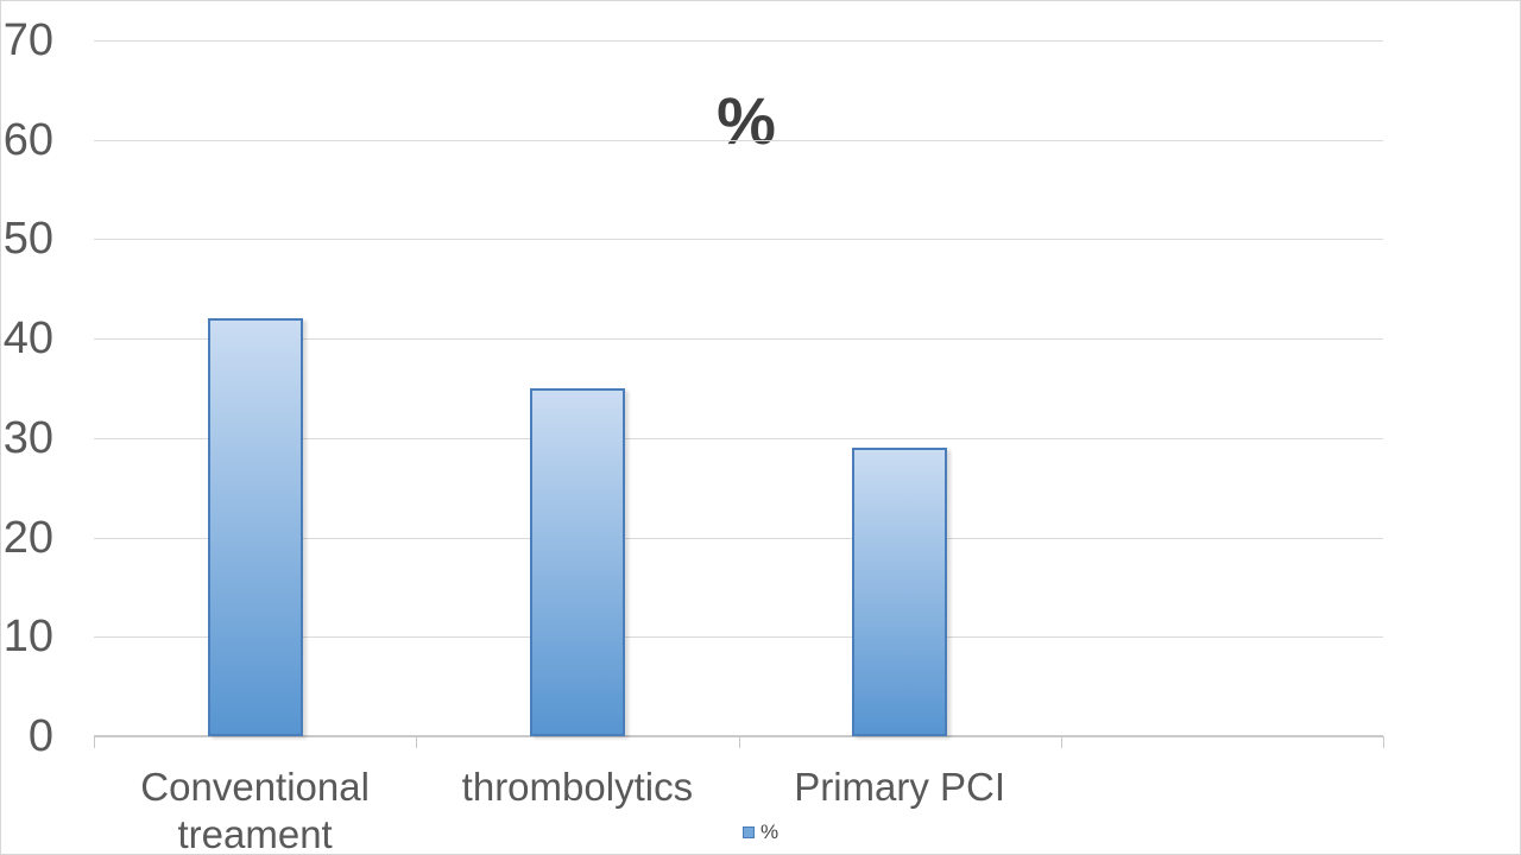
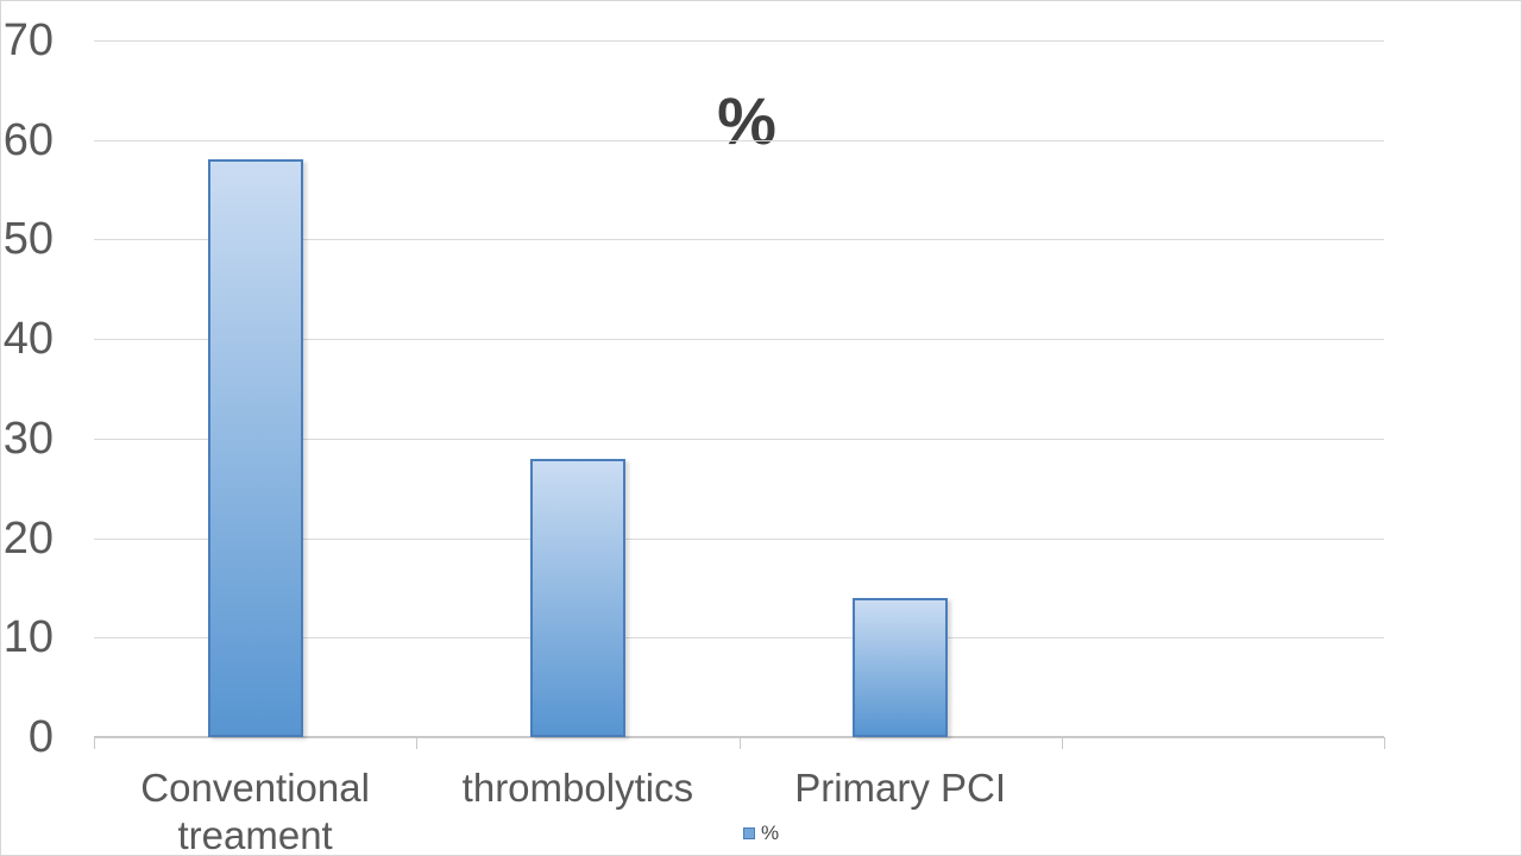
Conventional treament: 42 -> 58
thrombolytics: 35 -> 28
Primary PCI: 29 -> 14
